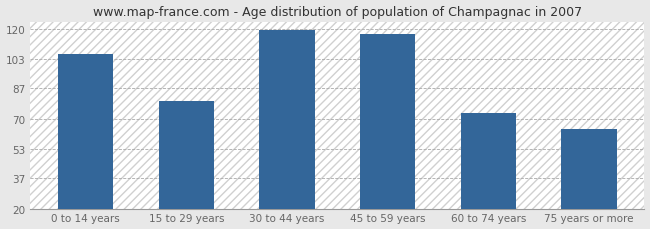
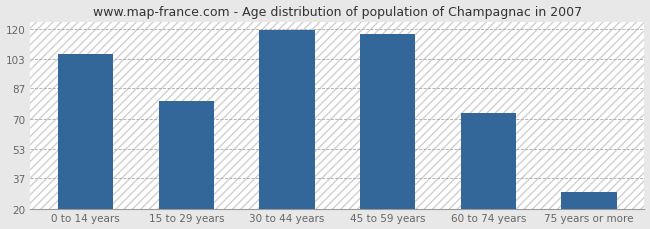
75 years or more: 64 -> 29
